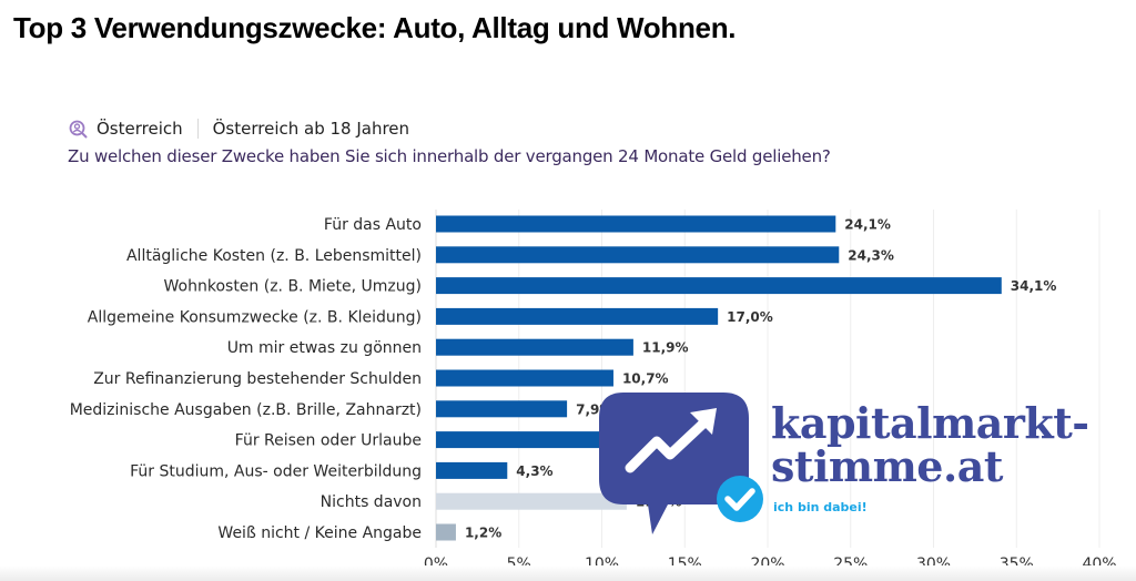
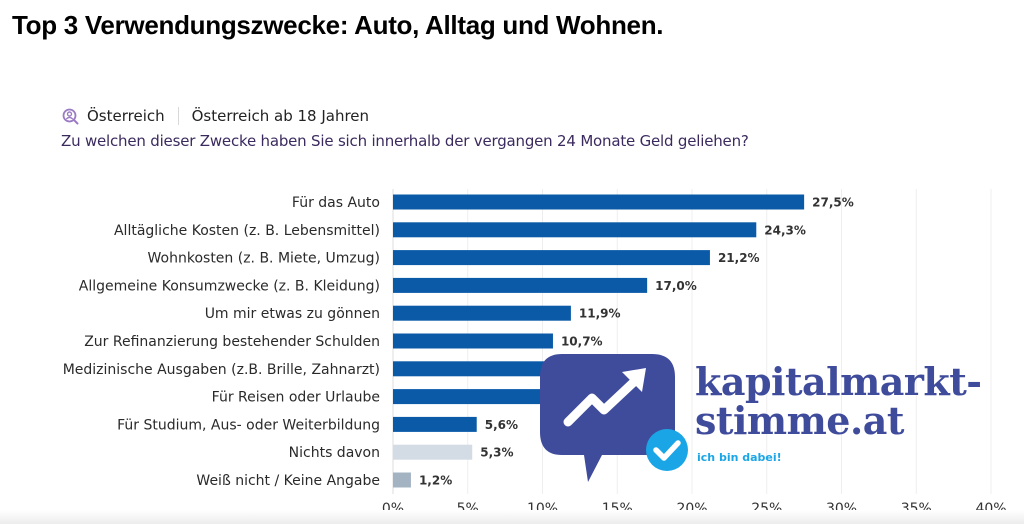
Für das Auto: 24,1% -> 27,5%
Wohnkosten (z. B. Miete, Umzug): 34,1% -> 21,2%
Medizinische Ausgaben (z.B. Brille, Zahnarzt): 7,9% -> 10,2%
Für Studium, Aus- oder Weiterbildung: 4,3% -> 5,6%
Nichts davon: 11,5% -> 5,3%
